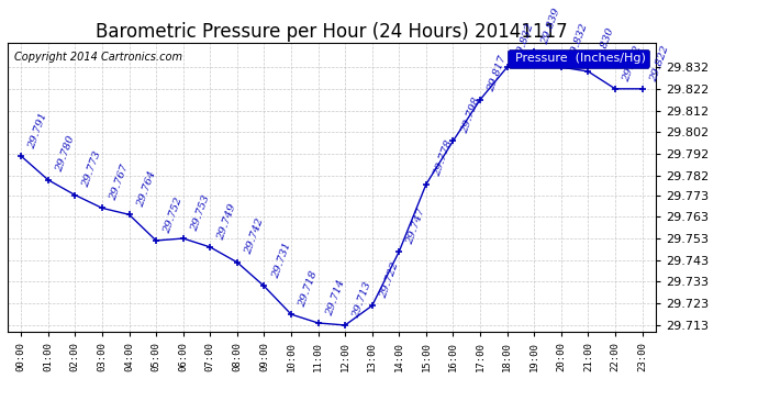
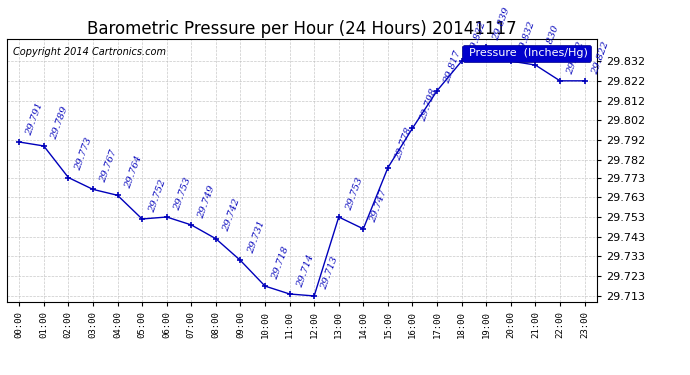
01:00: 29.780 -> 29.789
13:00: 29.722 -> 29.753
